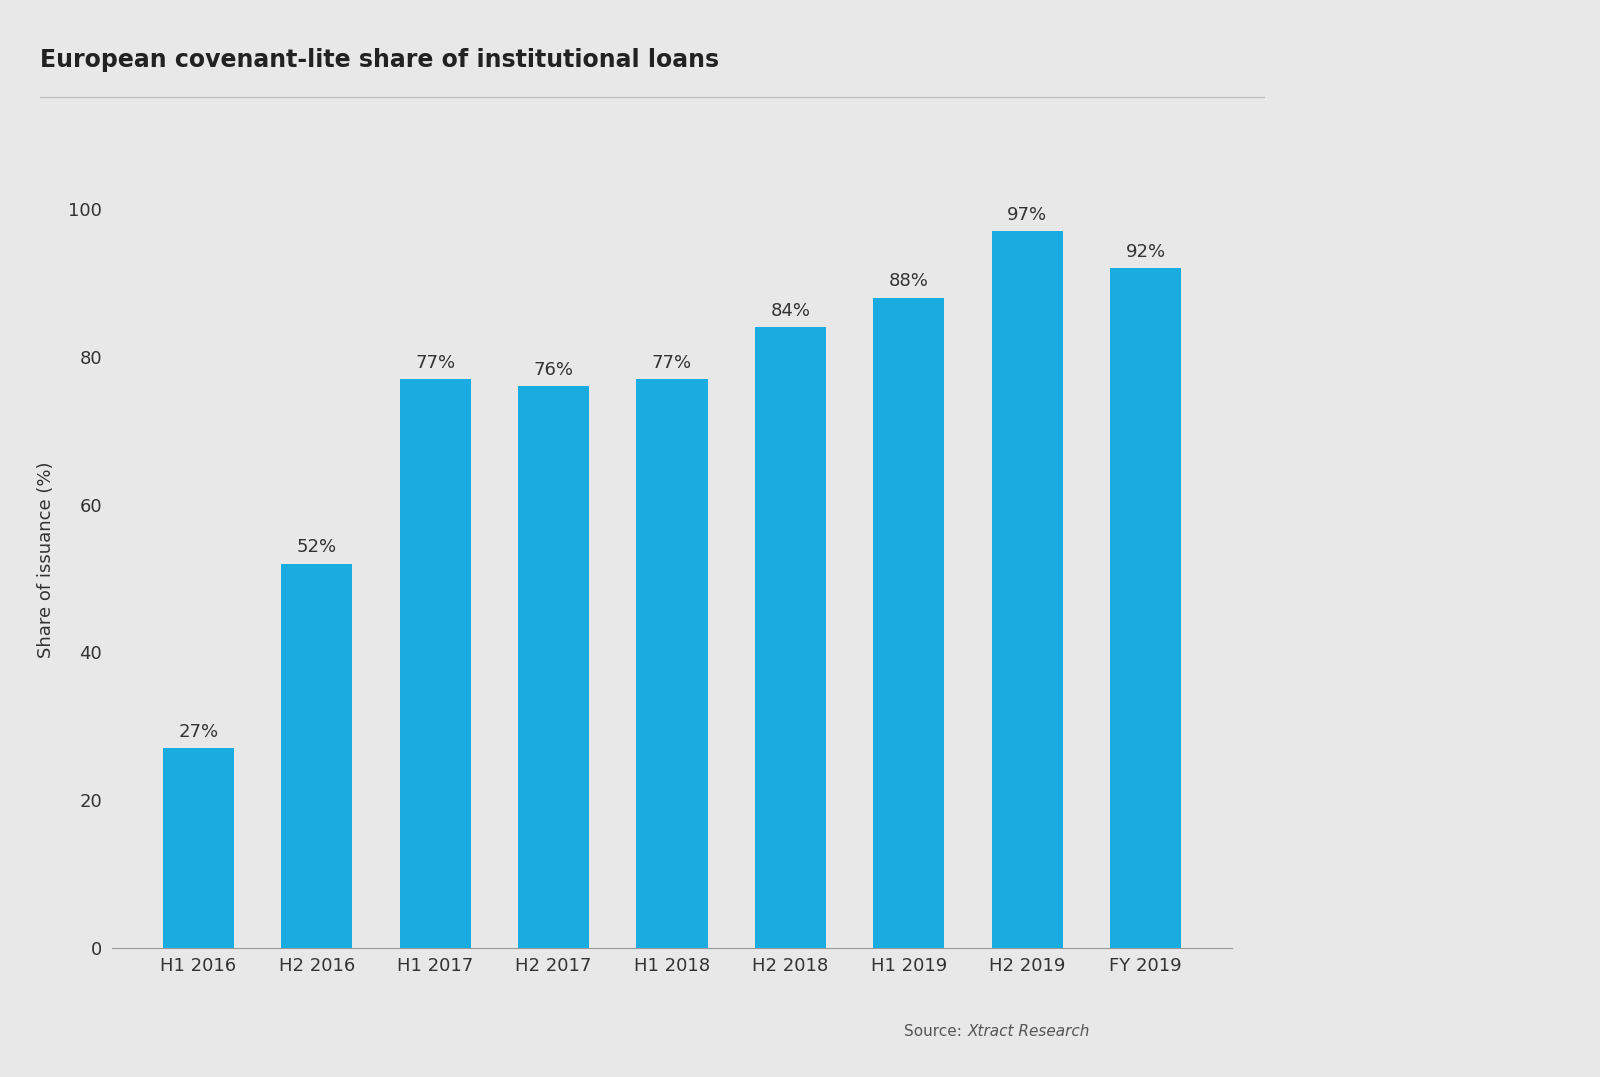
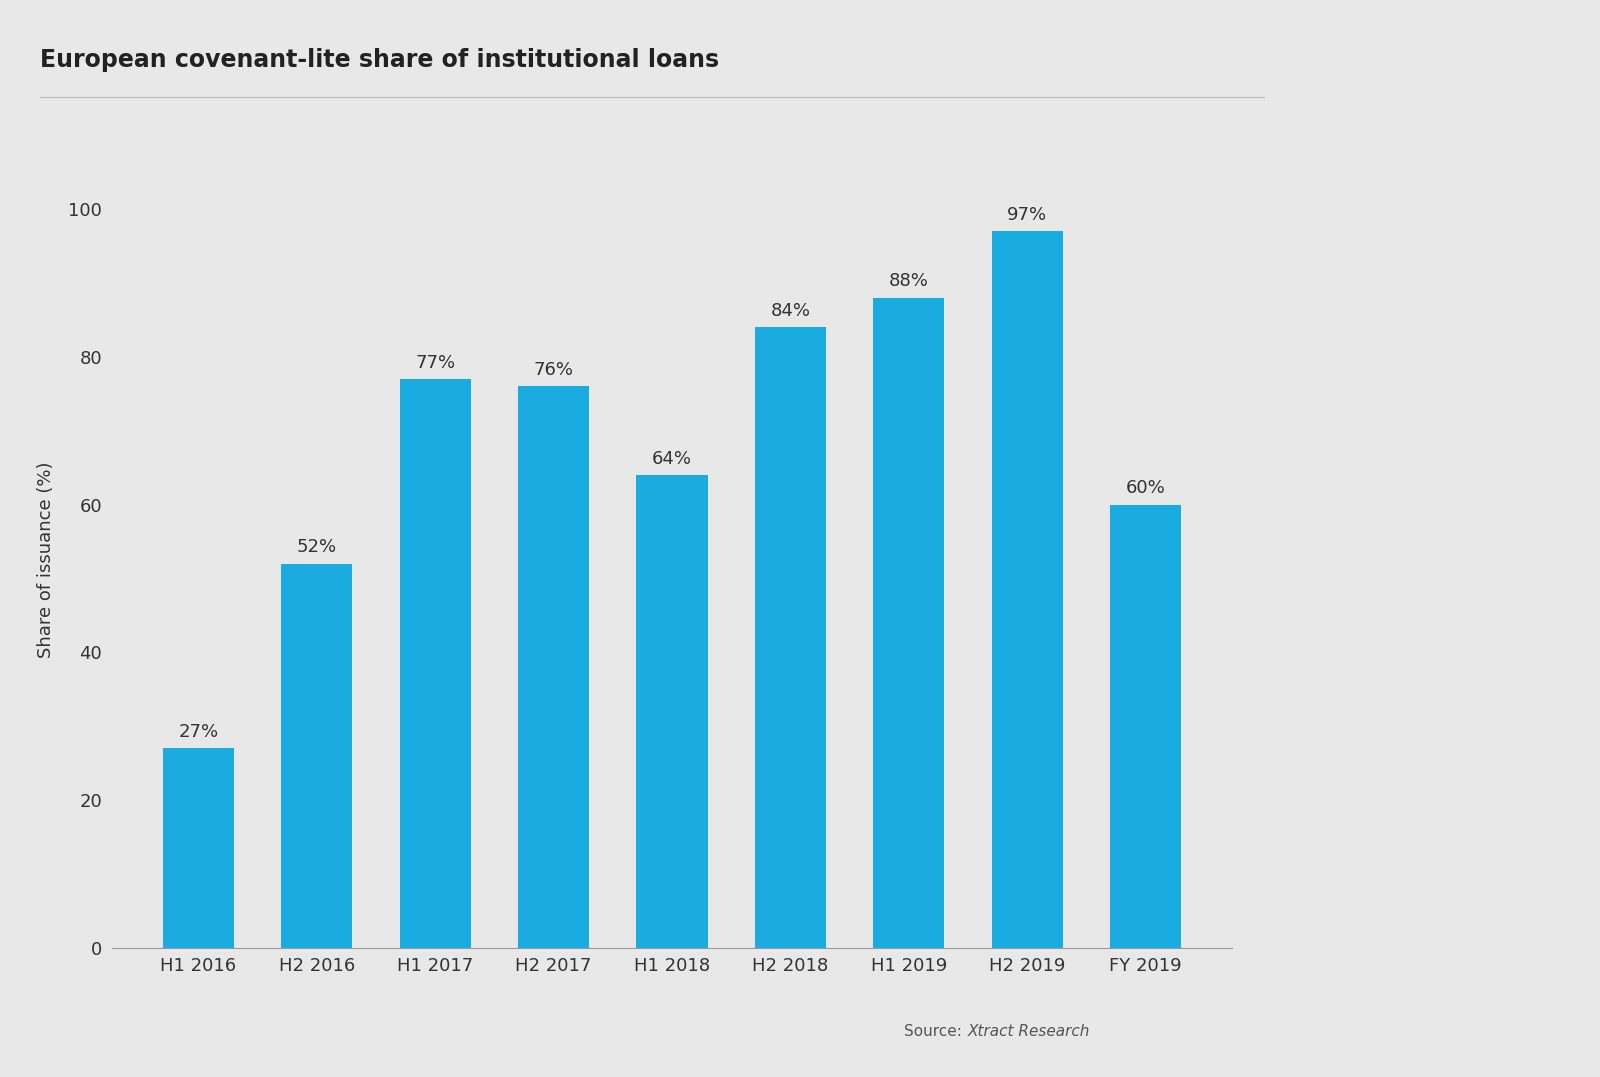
H1 2018: 77% -> 64%
FY 2019: 92% -> 60%
